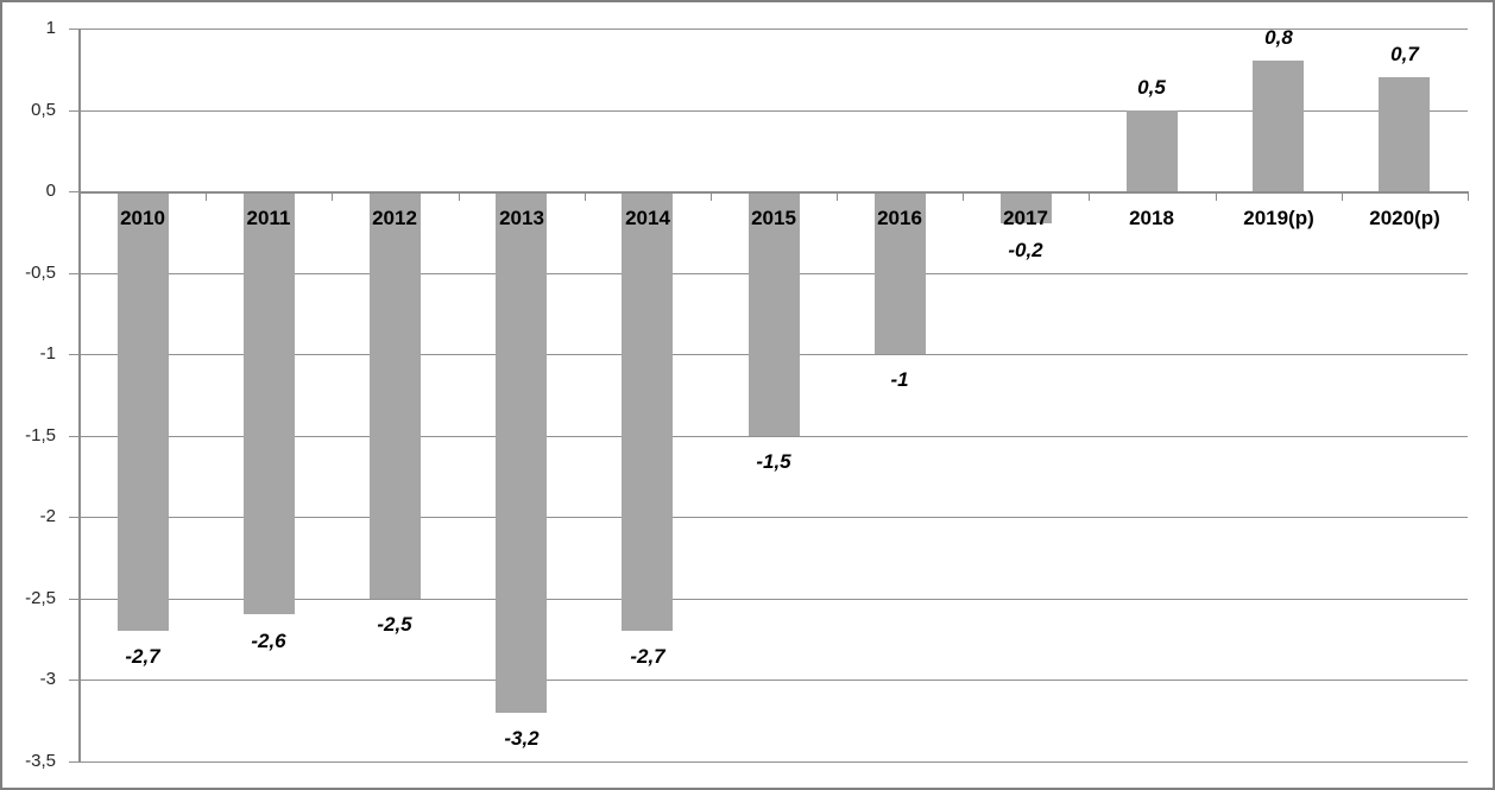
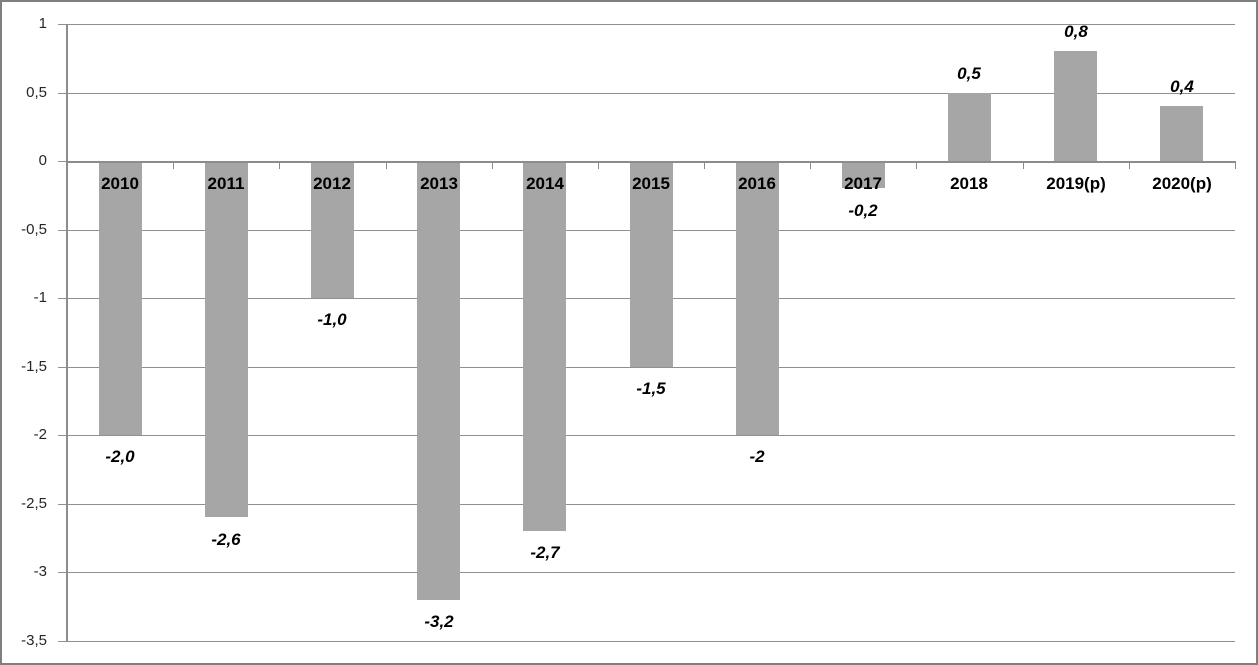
2010: -2,7 -> -2,0
2012: -2,5 -> -1,0
2016: -1 -> -2
2020(p): 0,7 -> 0,4
